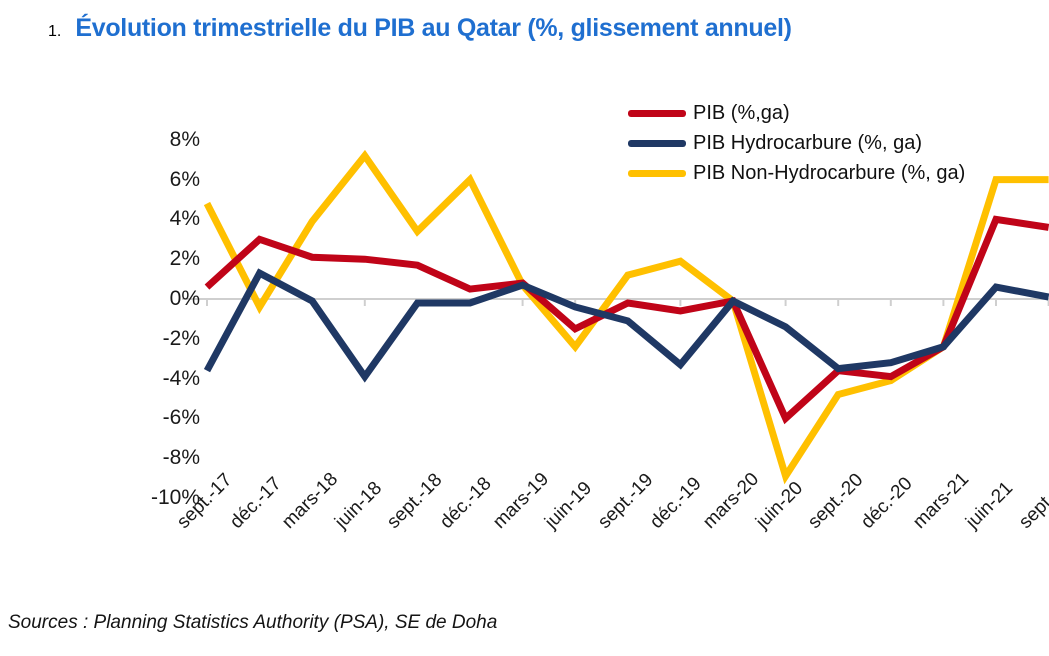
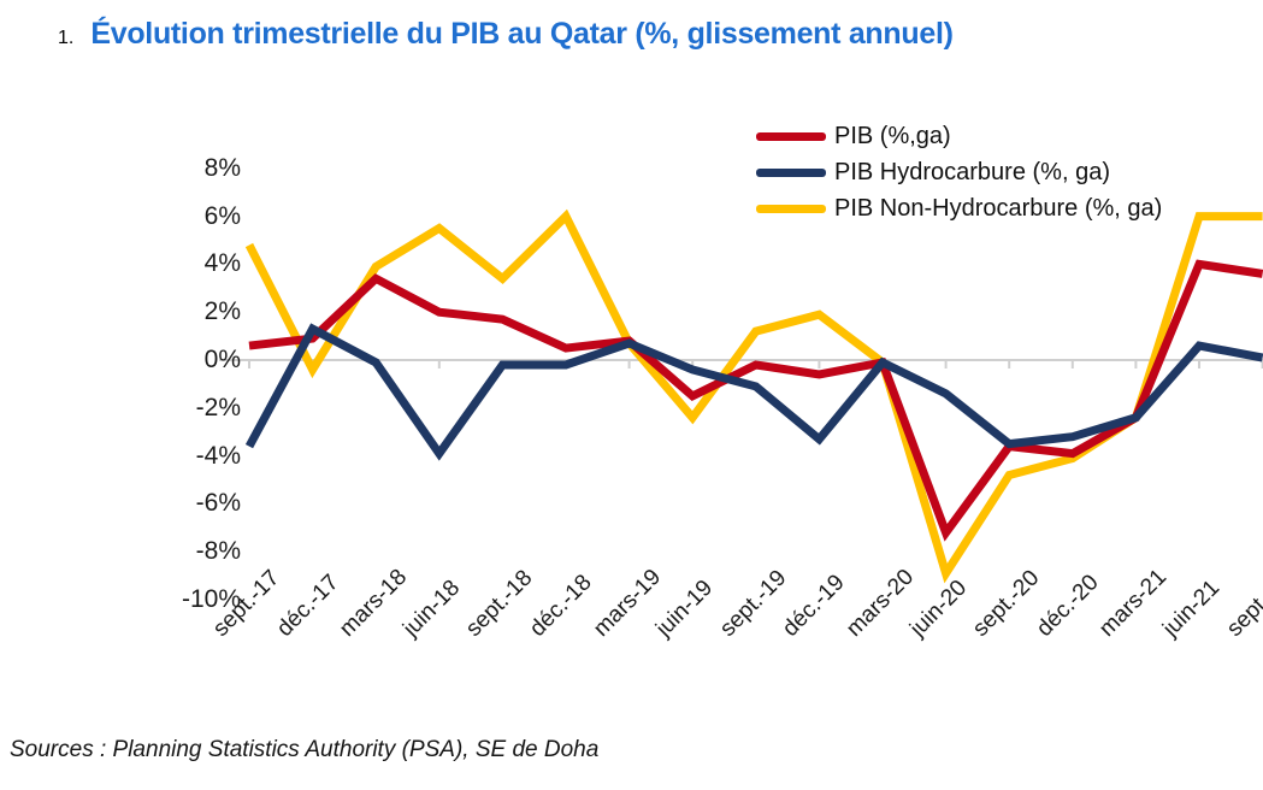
PIB (%,ga)/déc.-17: 3.0% -> 0.9%
PIB (%,ga)/mars-18: 2.1% -> 3.4%
PIB Non-Hydrocarbure (%, ga)/juin-18: 7.2% -> 5.5%
PIB (%,ga)/juin-20: -6.0% -> -7.2%
